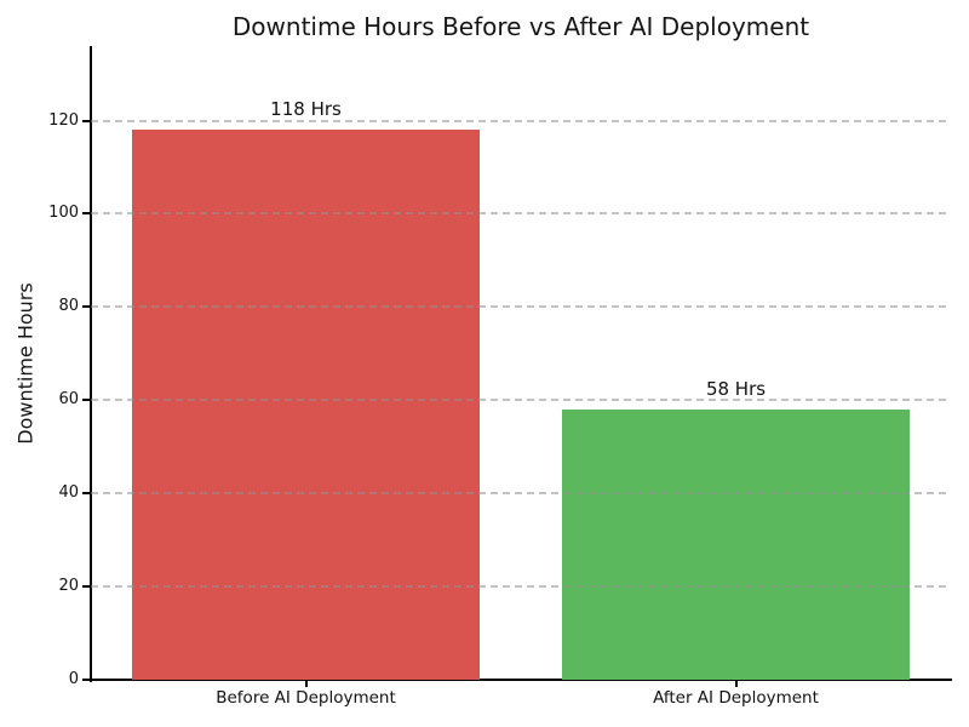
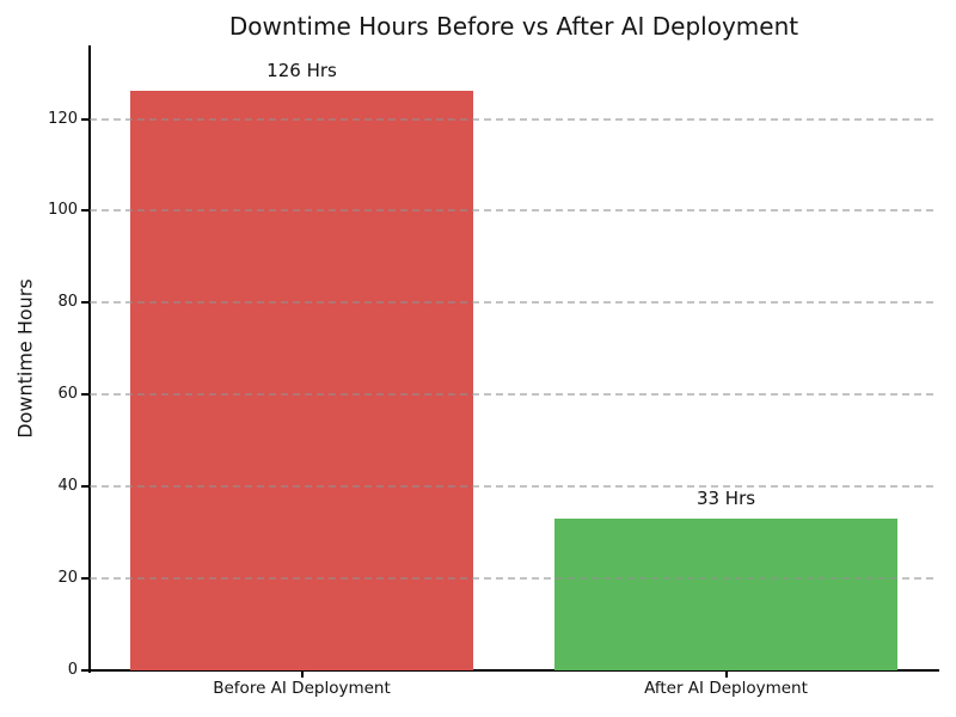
Before AI Deployment: 118 -> 126
After AI Deployment: 58 -> 33
